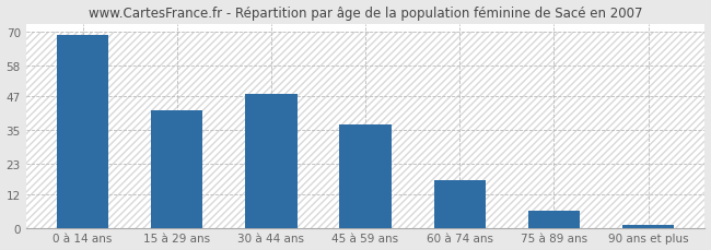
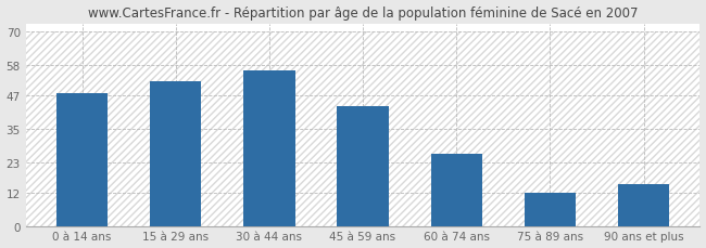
0 à 14 ans: 69 -> 48
15 à 29 ans: 42 -> 52
30 à 44 ans: 48 -> 56
45 à 59 ans: 37 -> 43
60 à 74 ans: 17 -> 26
75 à 89 ans: 6 -> 12
90 ans et plus: 1 -> 15
